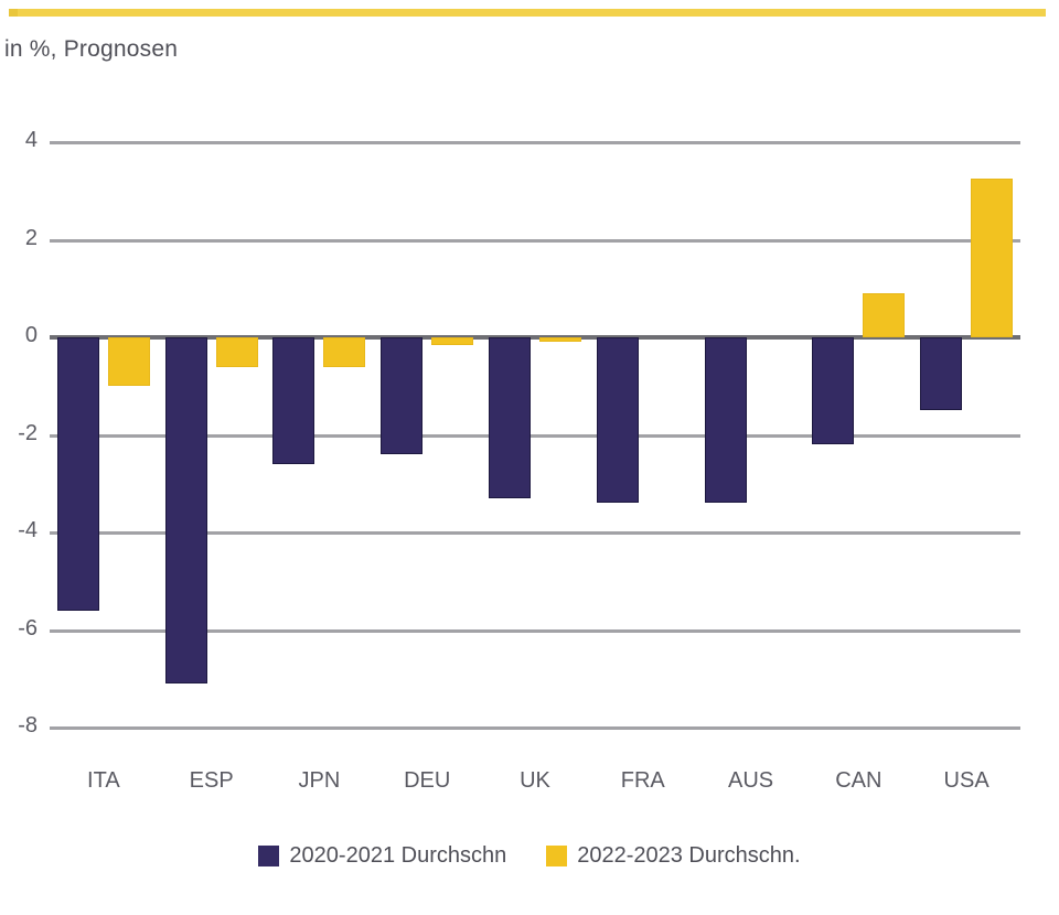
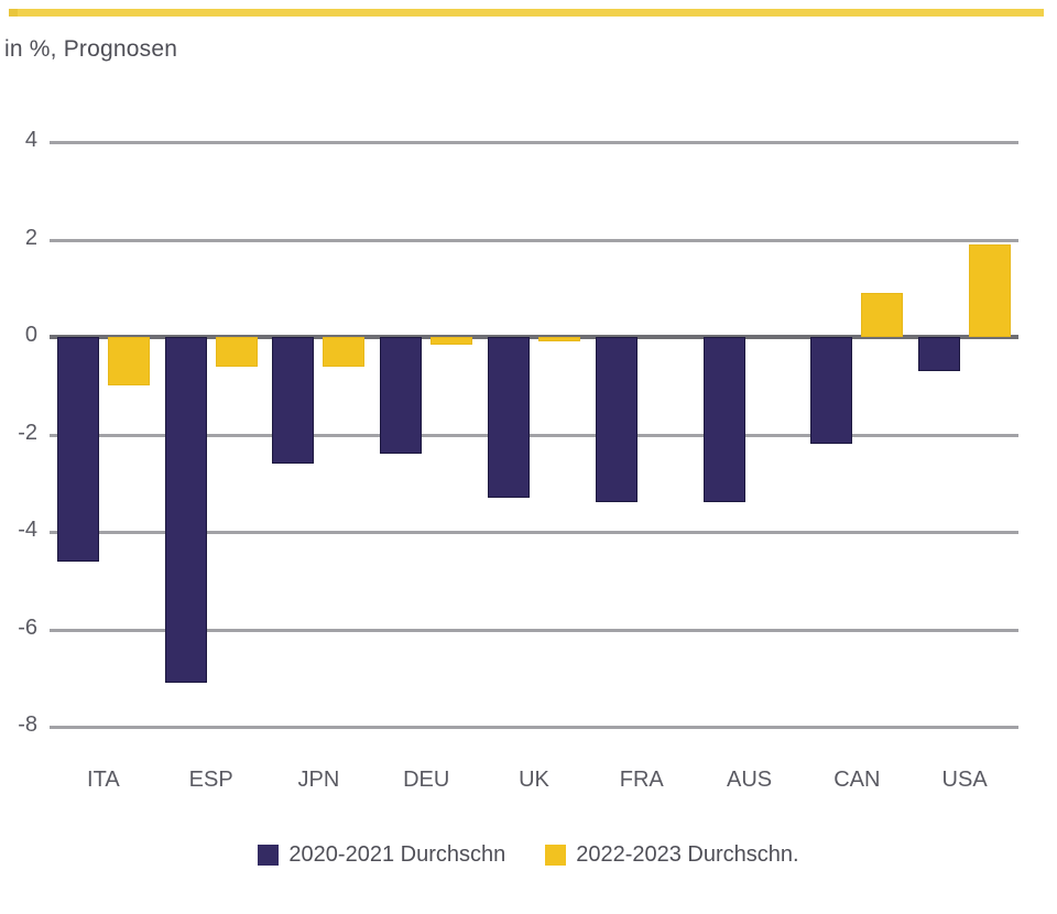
2020-2021 Durchschn/ITA: -5.6 -> -4.6
2020-2021 Durchschn/USA: -1.5 -> -0.7
2022-2023 Durchschn./USA: 3.2 -> 1.9
